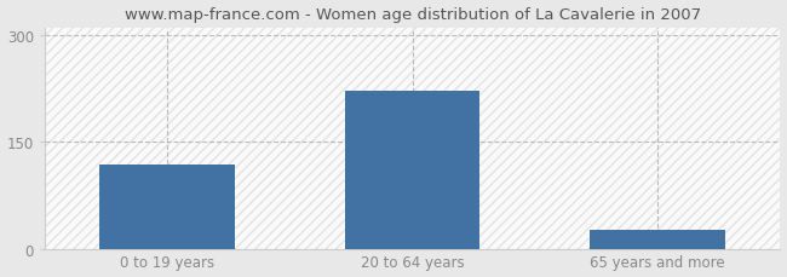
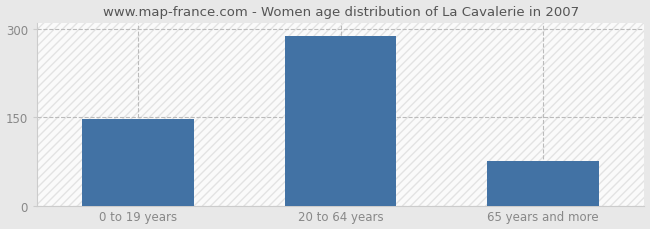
0 to 19 years: 118 -> 147
20 to 64 years: 222 -> 287
65 years and more: 26 -> 75
